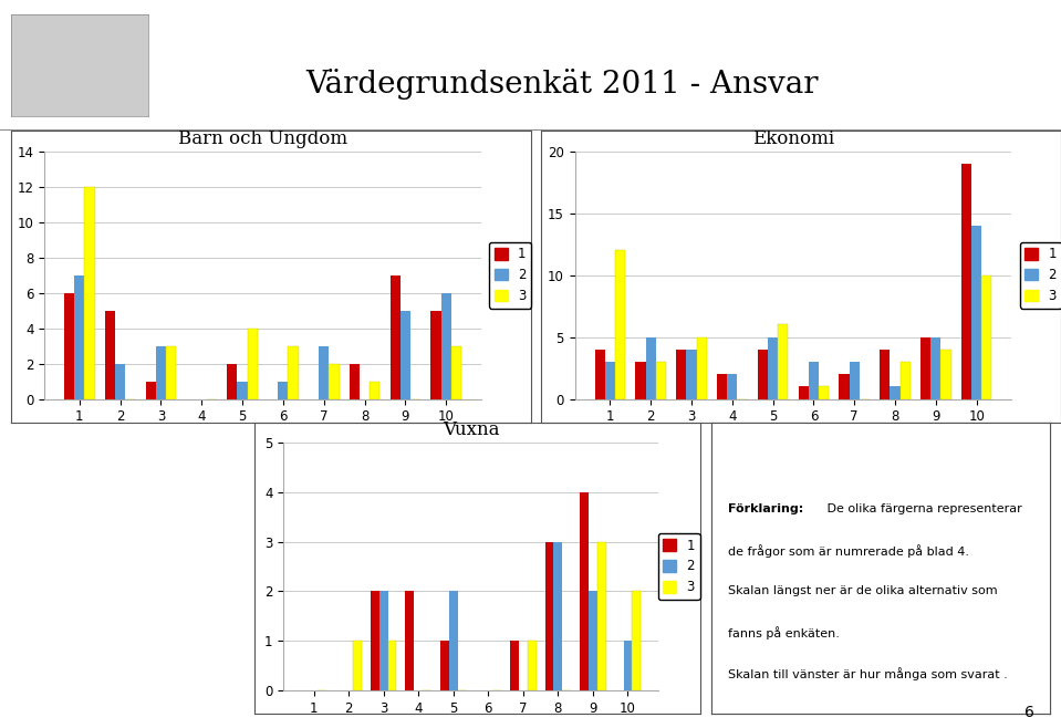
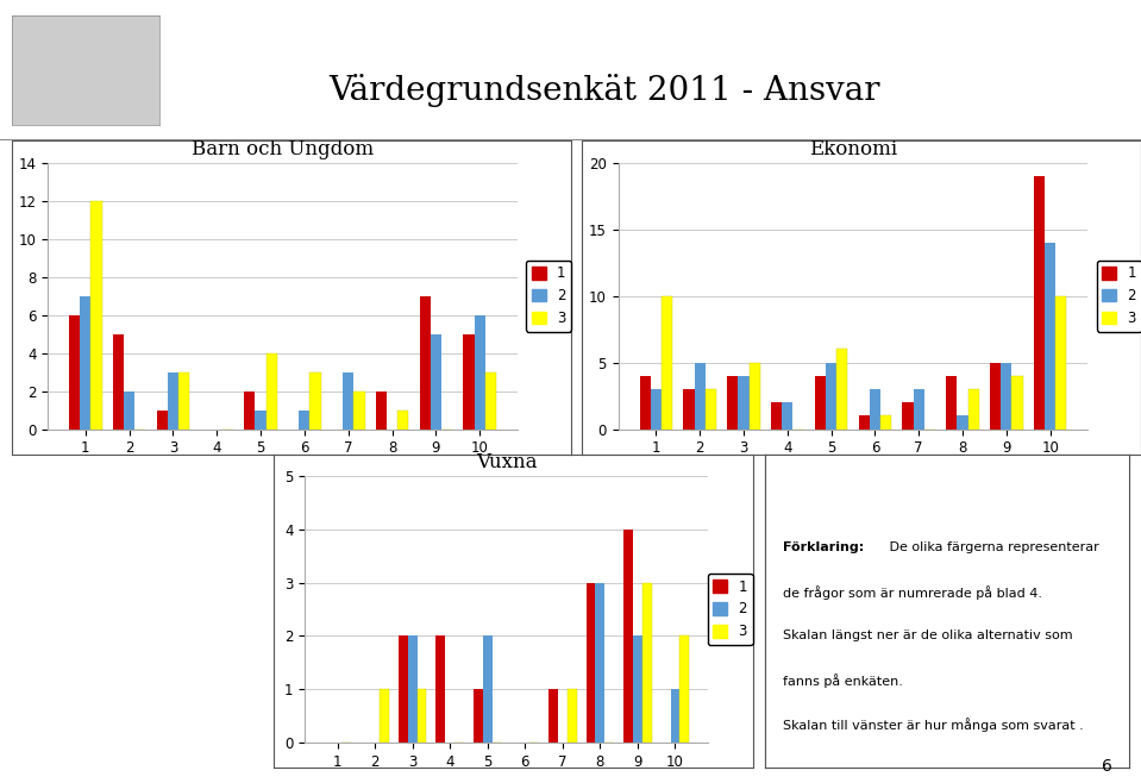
Ekonomi/3/1: 12 -> 10
